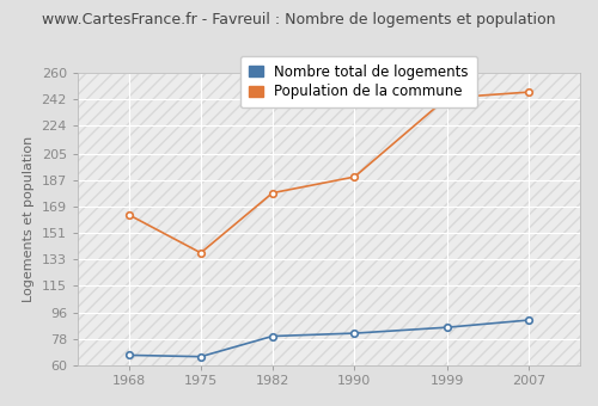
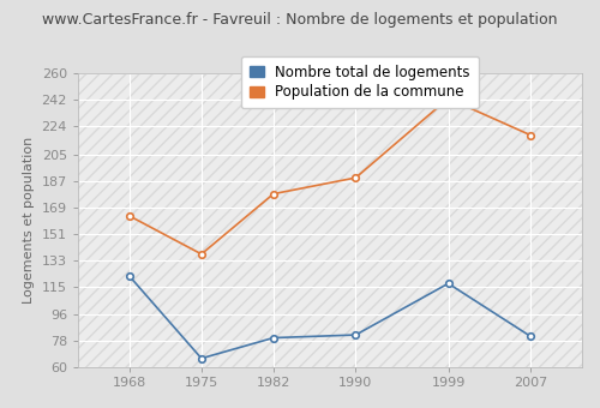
Nombre total de logements/1968: 67 -> 122
Nombre total de logements/1999: 86 -> 117
Nombre total de logements/2007: 91 -> 81
Population de la commune/2007: 247 -> 218
